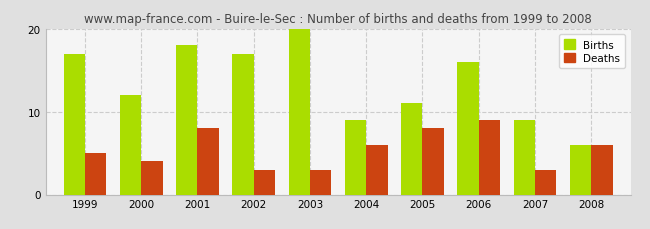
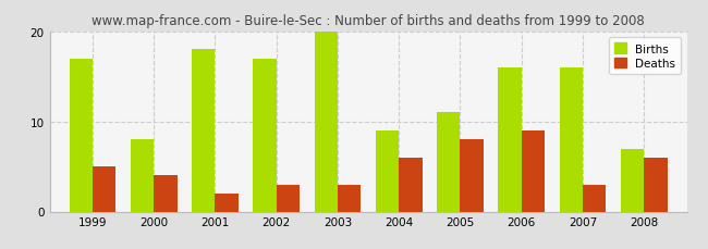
Births/2000: 12 -> 8
Deaths/2001: 8 -> 2
Births/2007: 9 -> 16
Births/2008: 6 -> 7
